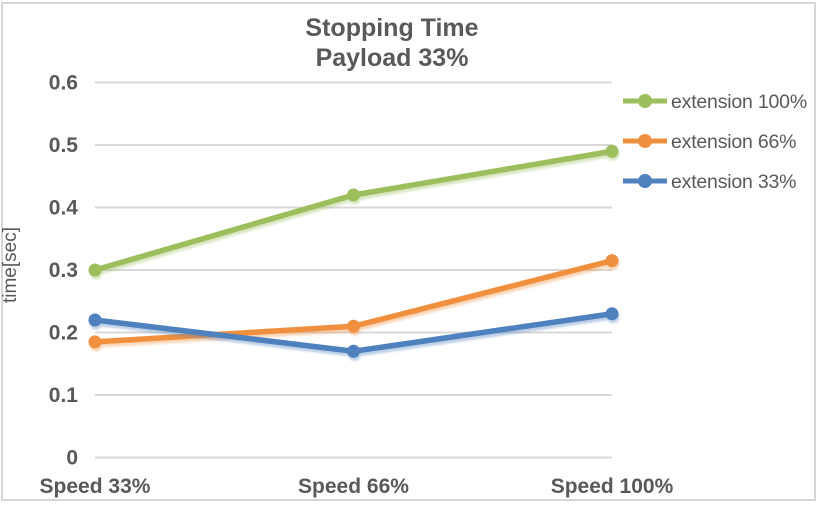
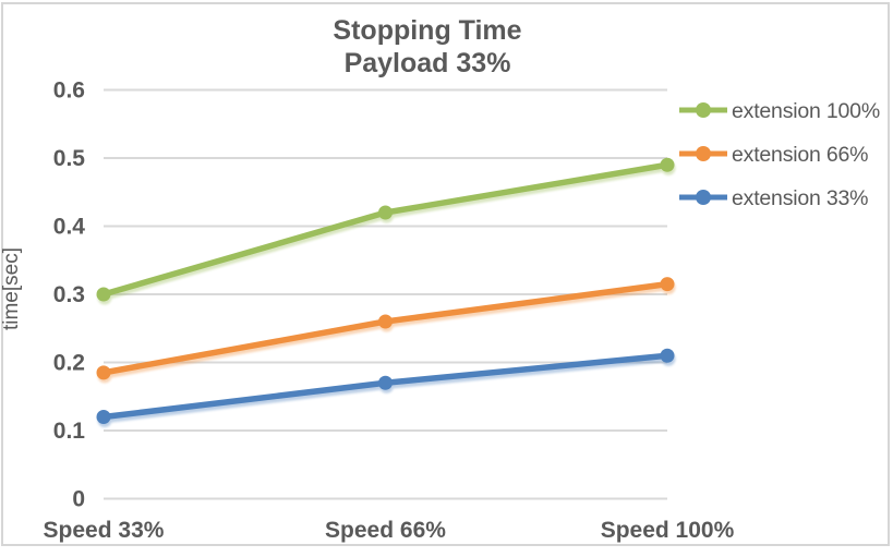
extension 33%/Speed 33%: 0.22 -> 0.12
extension 66%/Speed 66%: 0.21 -> 0.26
extension 33%/Speed 100%: 0.23 -> 0.21
